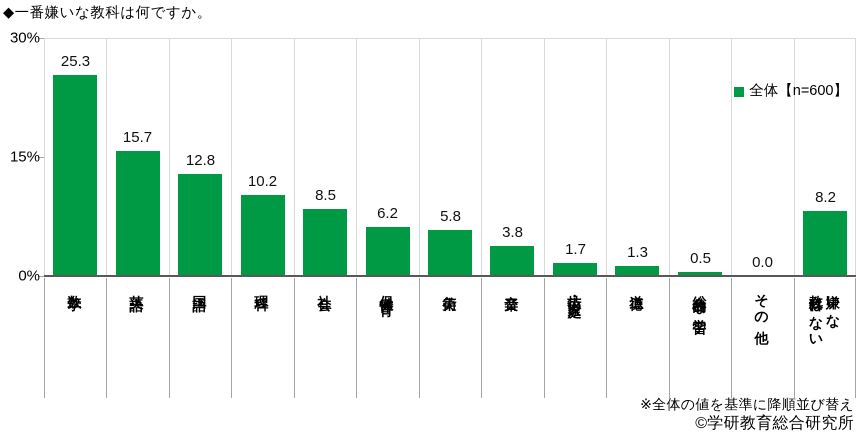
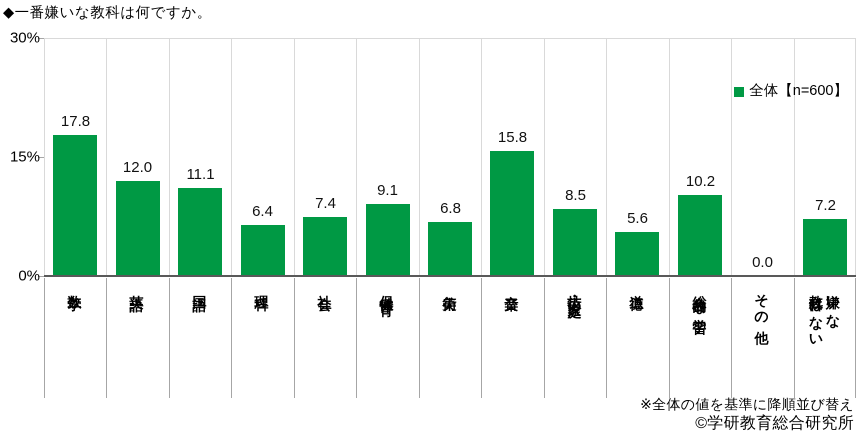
数学: 25.3 -> 17.8
英語: 15.7 -> 12.0
国語: 12.8 -> 11.1
理科: 10.2 -> 6.4
社会: 8.5 -> 7.4
保健体育: 6.2 -> 9.1
美術: 5.8 -> 6.8
音楽: 3.8 -> 15.8
技術・家庭: 1.7 -> 8.5
道徳: 1.3 -> 5.6
総合的な学習: 0.5 -> 10.2
嫌いな 教科はない: 8.2 -> 7.2
